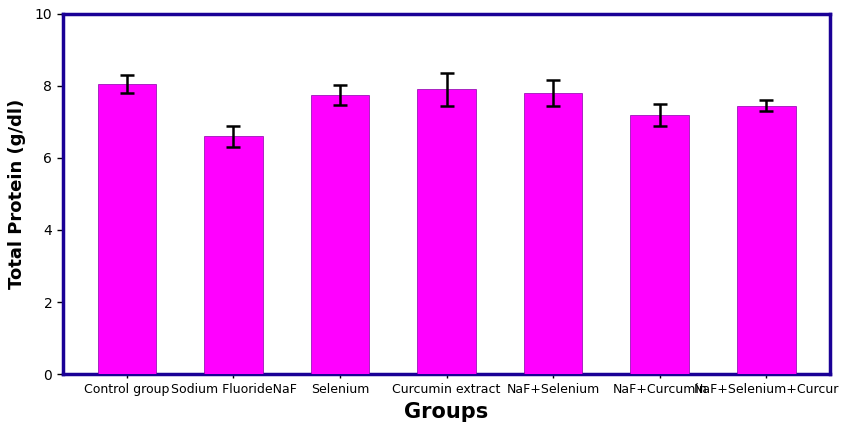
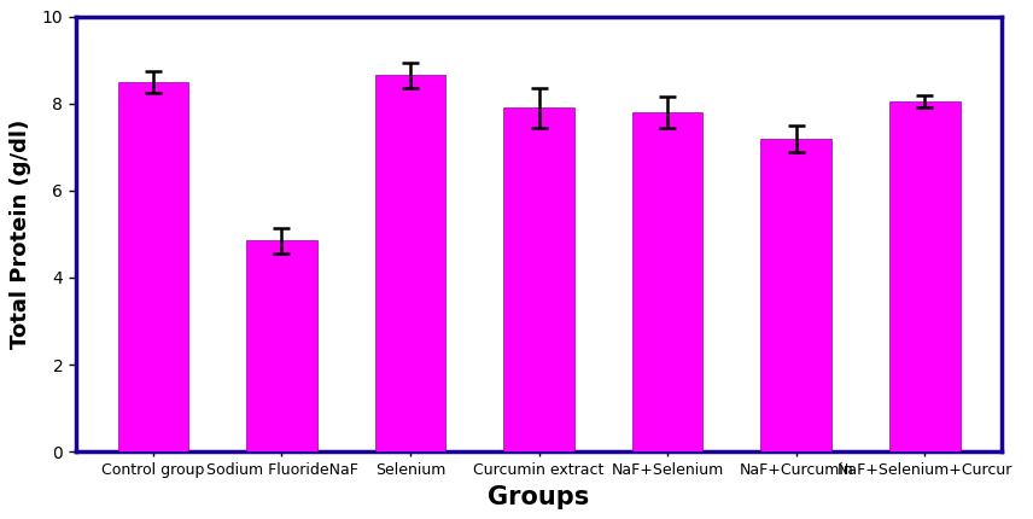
Control group: 8.05 -> 8.50
Sodium FluorideNaF: 6.60 -> 4.85
Selenium: 7.75 -> 8.65
NaF+Selenium+Curcur: 7.45 -> 8.05
